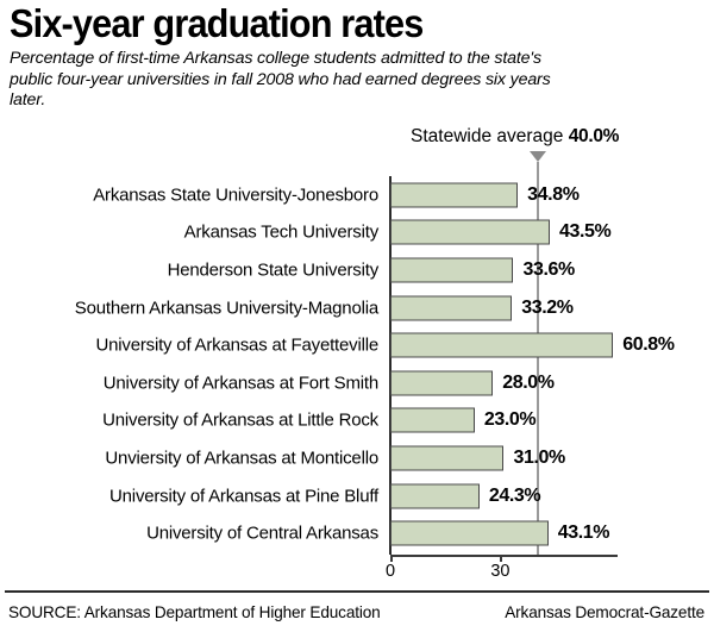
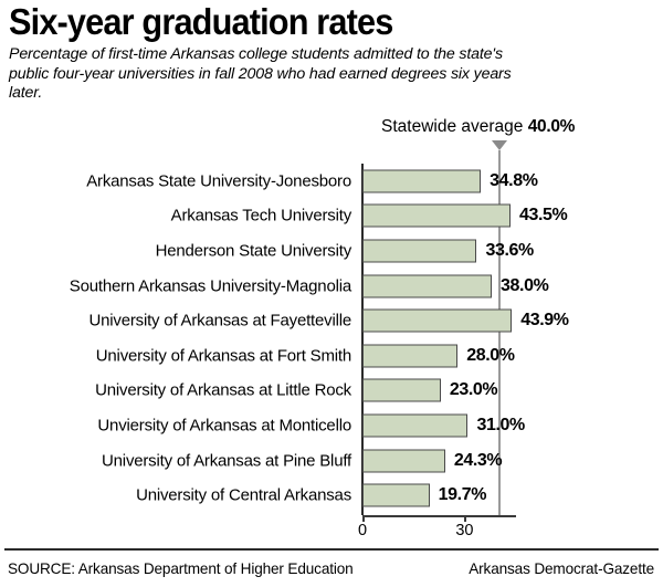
Southern Arkansas University-Magnolia: 33.2% -> 38.0%
University of Arkansas at Fayetteville: 60.8% -> 43.9%
University of Central Arkansas: 43.1% -> 19.7%
